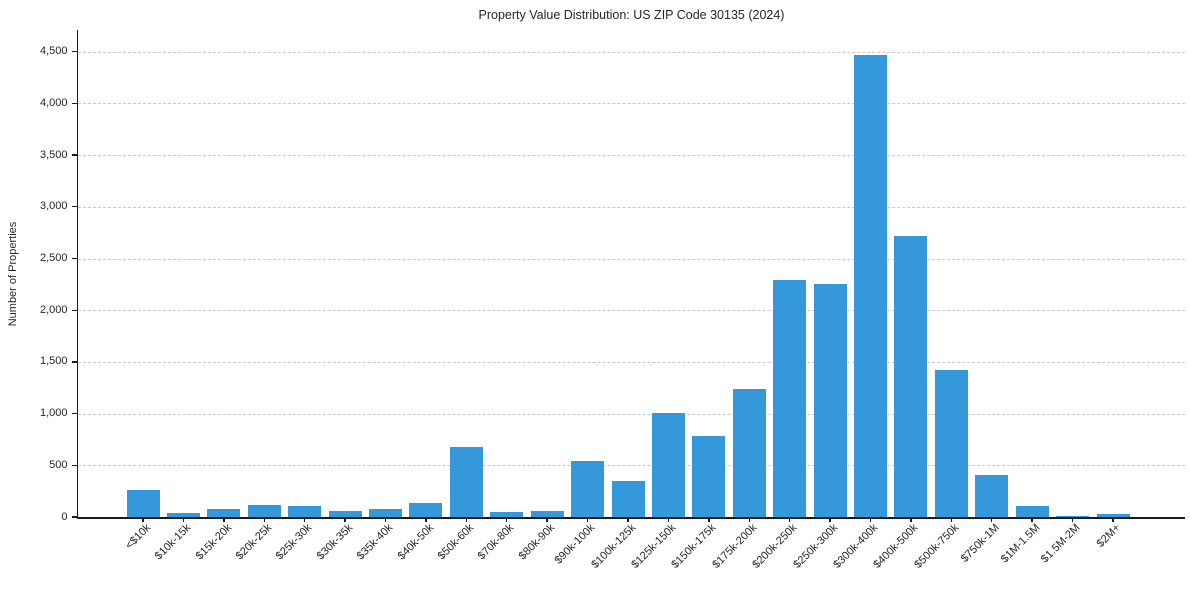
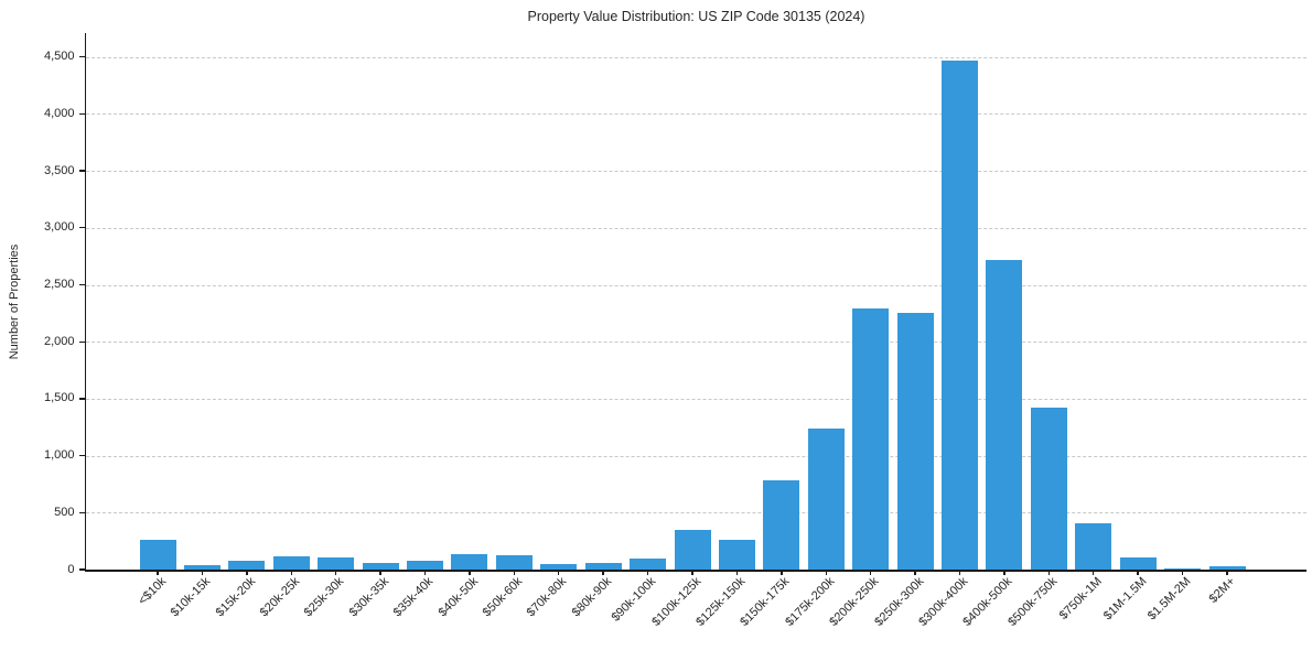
$50k-60k: 680 -> 120
$90k-100k: 540 -> 100
$125k-150k: 1010 -> 260
